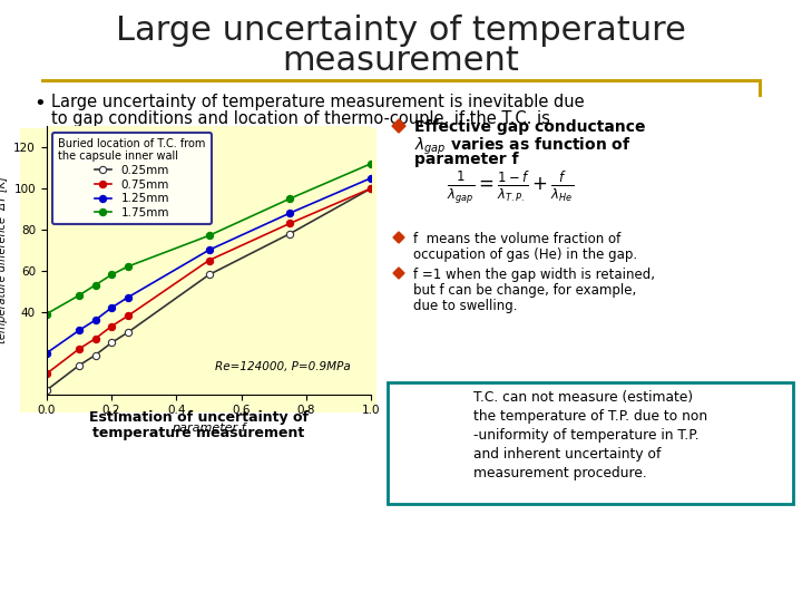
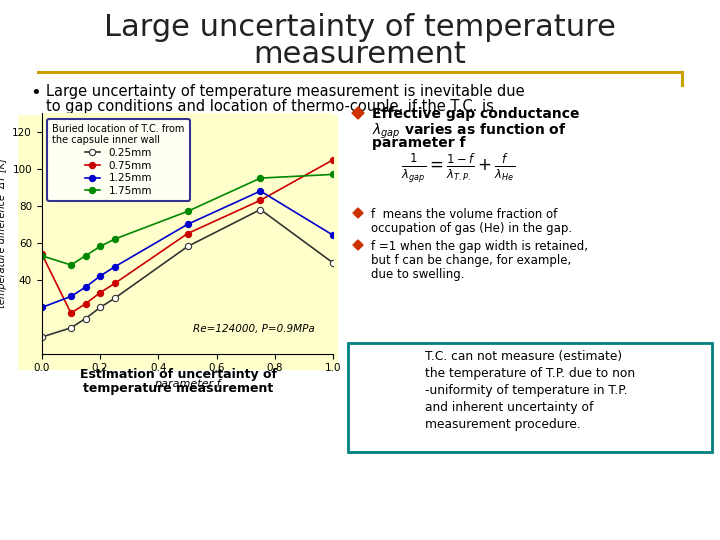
0.25mm/0.0: 2 -> 9
0.75mm/0.0: 10 -> 54
1.25mm/0.0: 20 -> 25
1.75mm/0.0: 39 -> 53
0.25mm/1.0: 100 -> 49
0.75mm/1.0: 100 -> 105
1.25mm/1.0: 105 -> 64
1.75mm/1.0: 112 -> 97
